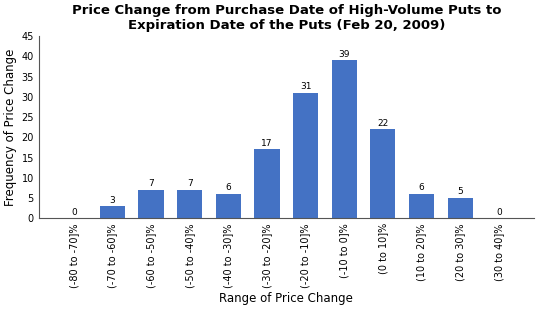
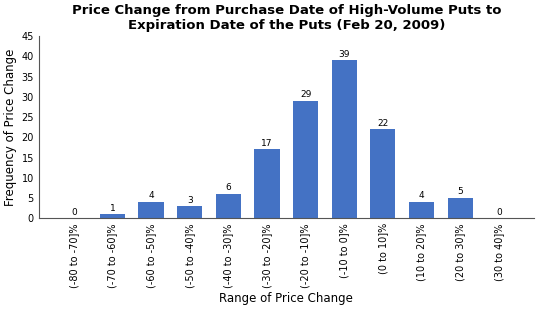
(-70 to -60]%: 3 -> 1
(-60 to -50]%: 7 -> 4
(-50 to -40]%: 7 -> 3
(-20 to -10]%: 31 -> 29
(10 to 20]%: 6 -> 4
